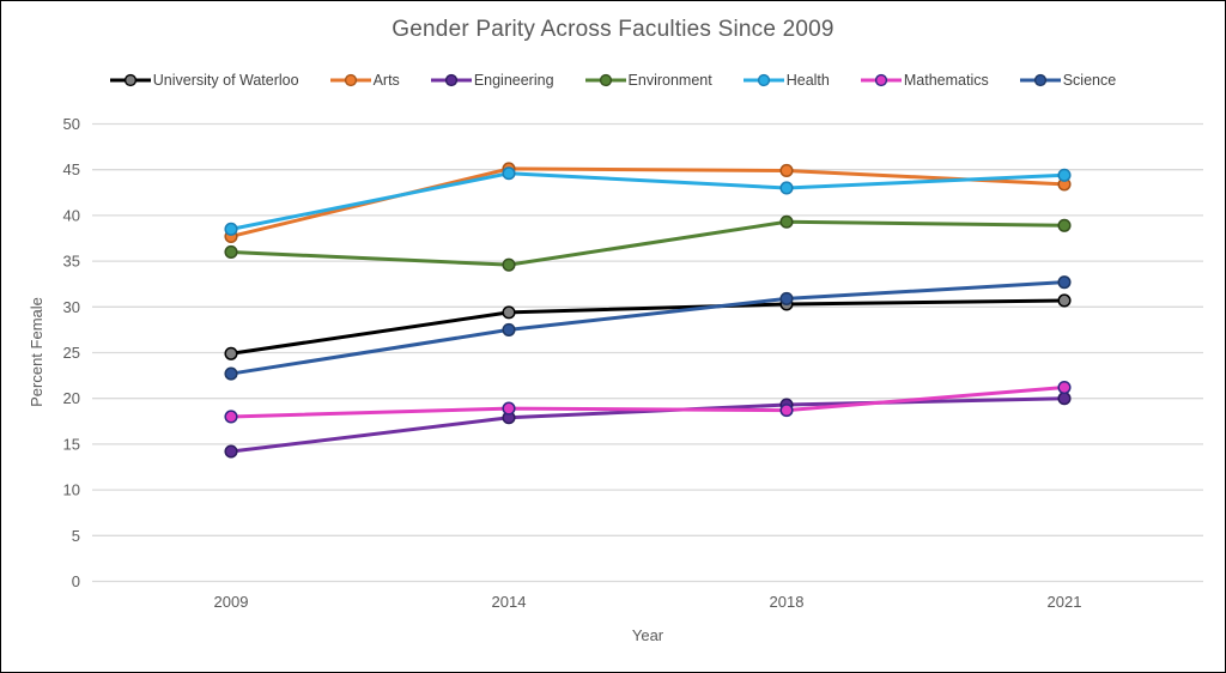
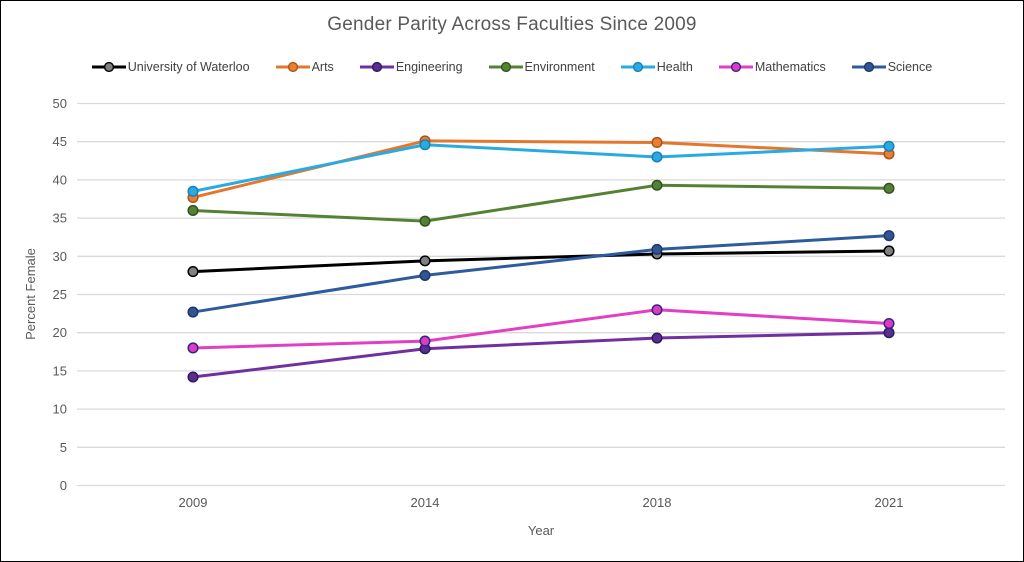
University of Waterloo/2009: 25 -> 28
Mathematics/2018: 19 -> 23
